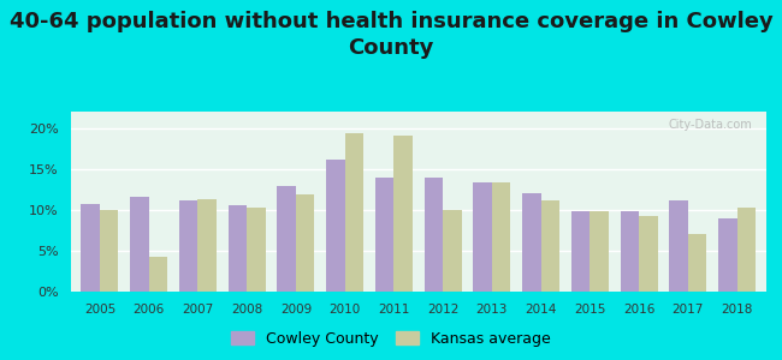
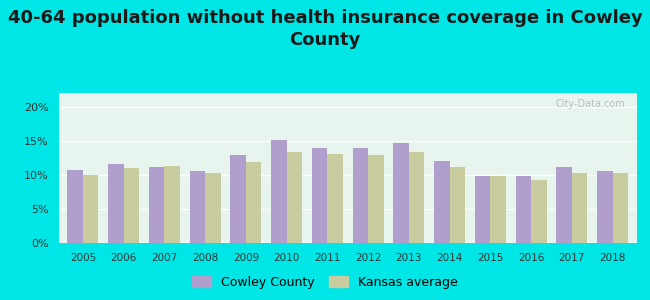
Kansas average/2006: 4.2% -> 11.0%
Cowley County/2010: 16.2% -> 15.1%
Kansas average/2010: 19.4% -> 13.3%
Kansas average/2011: 19.0% -> 13.0%
Kansas average/2012: 10.0% -> 12.9%
Cowley County/2013: 13.4% -> 14.6%
Kansas average/2017: 7.0% -> 10.3%
Cowley County/2018: 9.0% -> 10.5%
